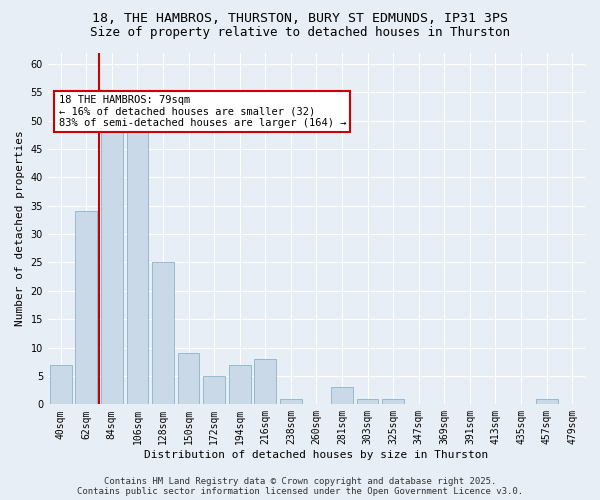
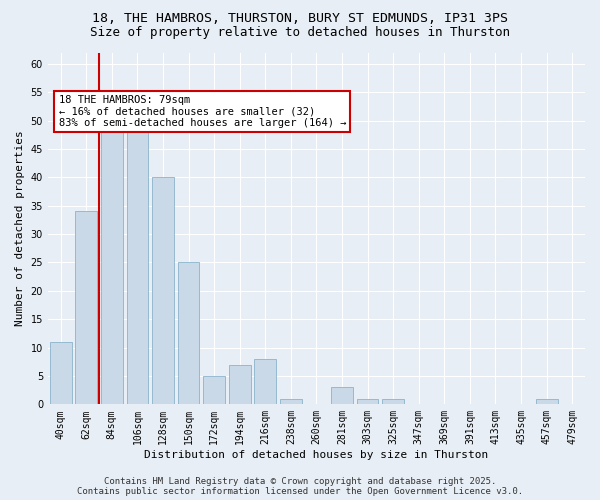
40sqm: 7 -> 11
128sqm: 25 -> 40
150sqm: 9 -> 25
